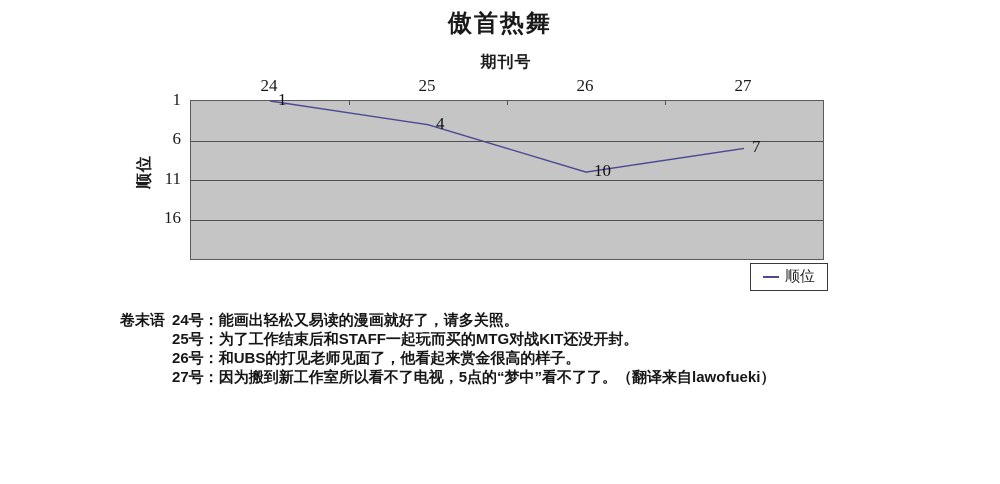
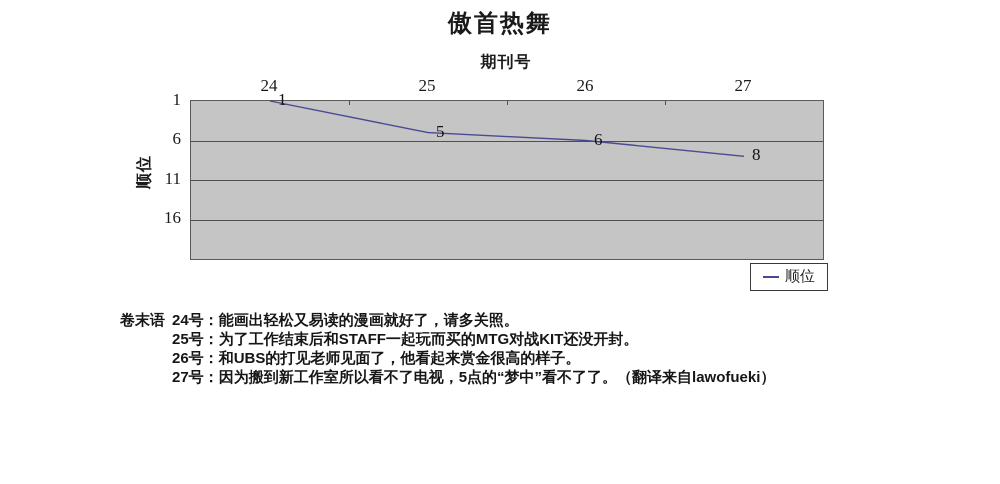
25: 4 -> 5
26: 10 -> 6
27: 7 -> 8
